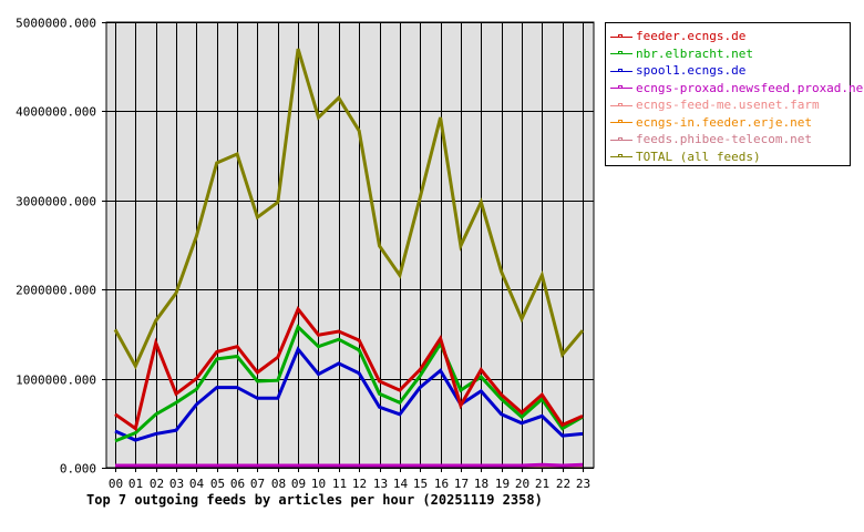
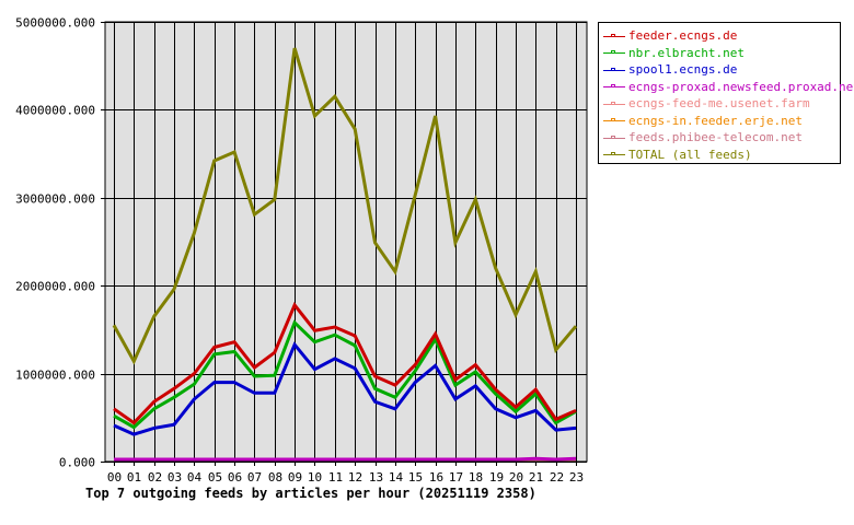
nbr.elbracht.net/00: 300000 -> 500000
feeder.ecngs.de/02: 1400000 -> 700000
feeder.ecngs.de/17: 700000 -> 900000
